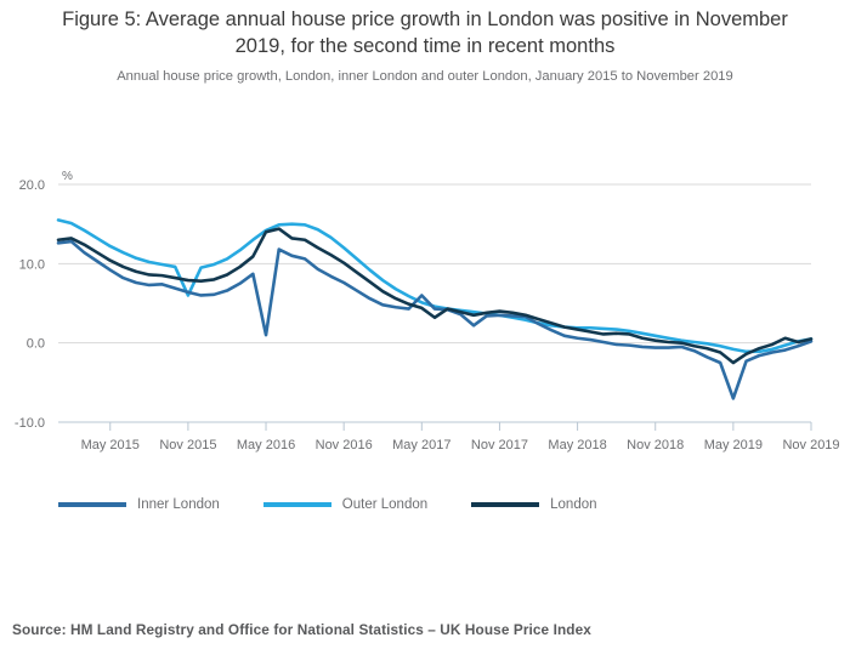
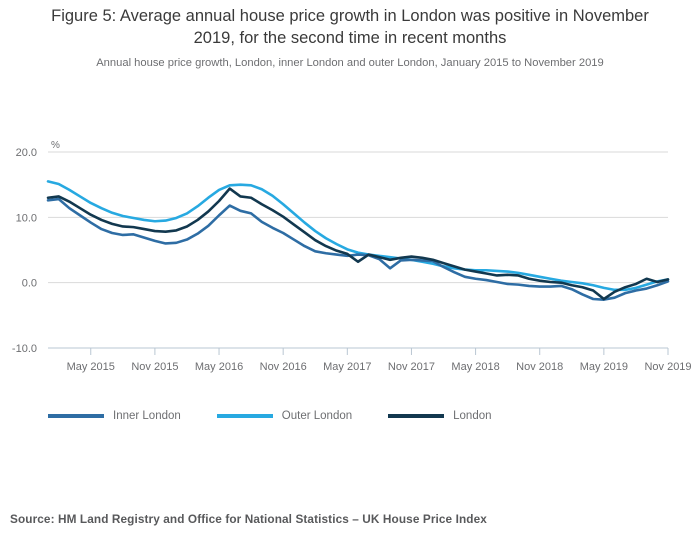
Outer London/Nov 2015: 6 -> 9
Inner London/May 2016: 1 -> 10
London/May 2016: 14 -> 12
Inner London/May 2017: 6 -> 4
Inner London/May 2019: -7 -> -3
